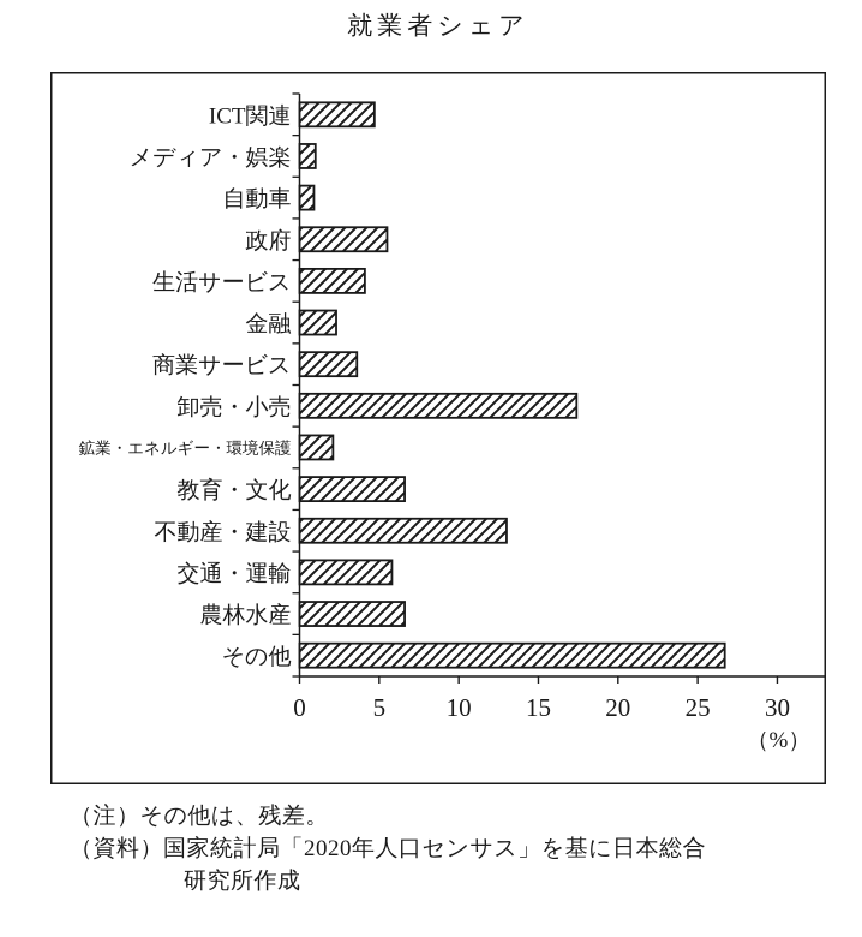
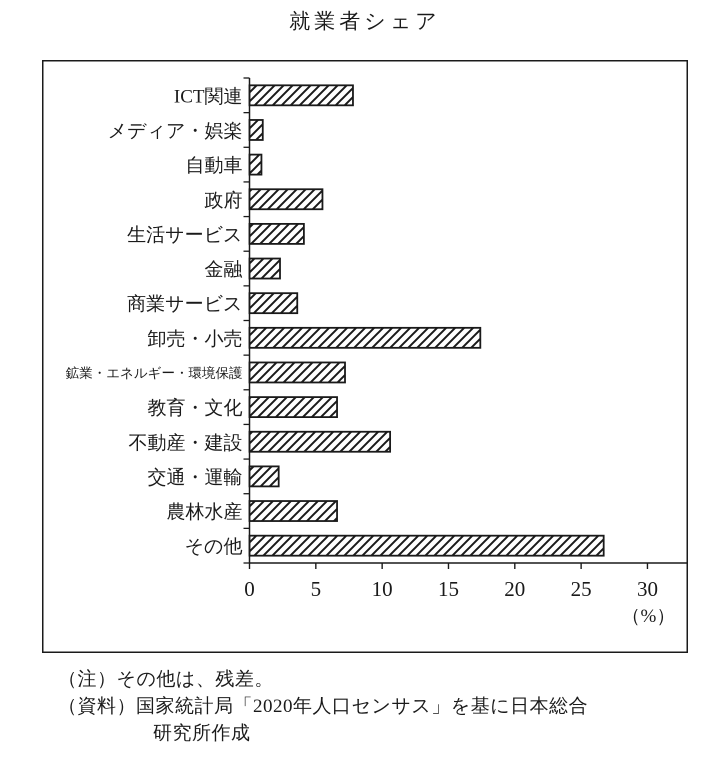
ICT関連: 4.7 -> 7.8
鉱業・エネルギー・環境保護: 2.1 -> 7.2
不動産・建設: 13.0 -> 10.6
交通・運輸: 5.8 -> 2.2
